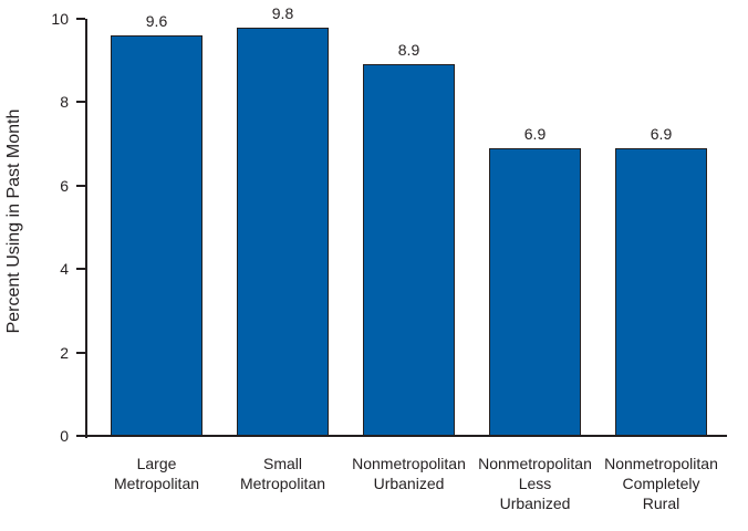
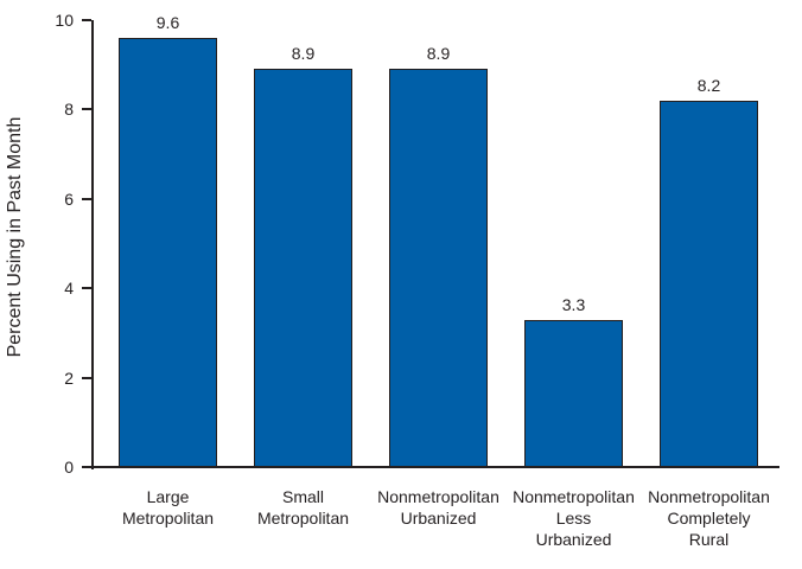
Small Metropolitan: 9.8 -> 8.9
Nonmetropolitan Less Urbanized: 6.9 -> 3.3
Nonmetropolitan Completely Rural: 6.9 -> 8.2
